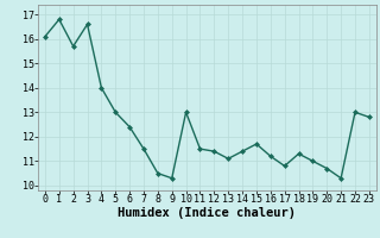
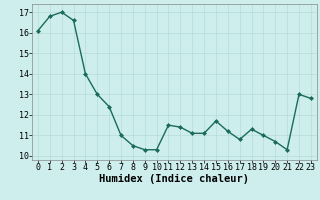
2: 15.7 -> 17.0
7: 11.5 -> 11.0
10: 13.0 -> 10.3
14: 11.4 -> 11.1
